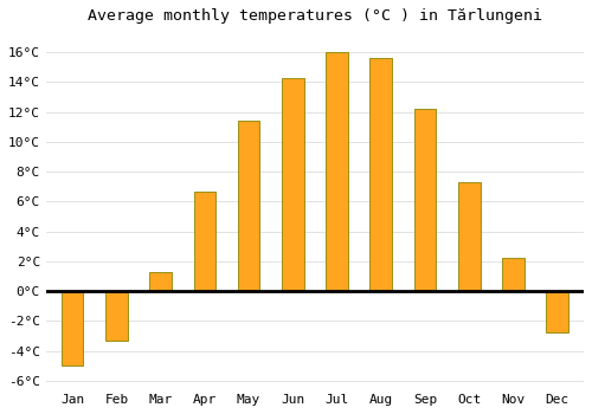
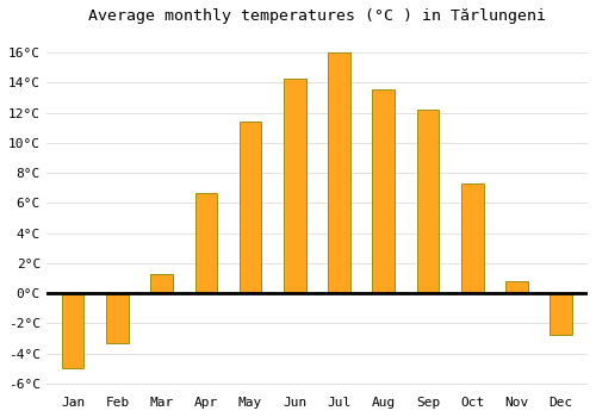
Aug: 15.6°C -> 13.6°C
Nov: 2.2°C -> 0.8°C
